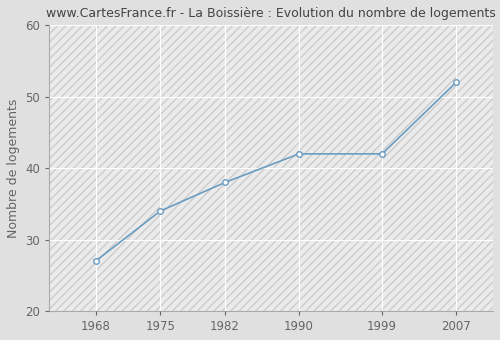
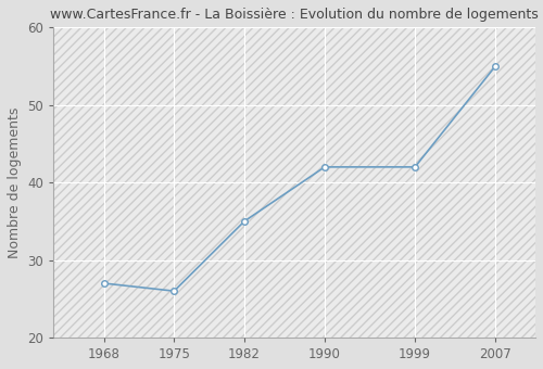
1975: 34 -> 26
1982: 38 -> 35
2007: 52 -> 55
